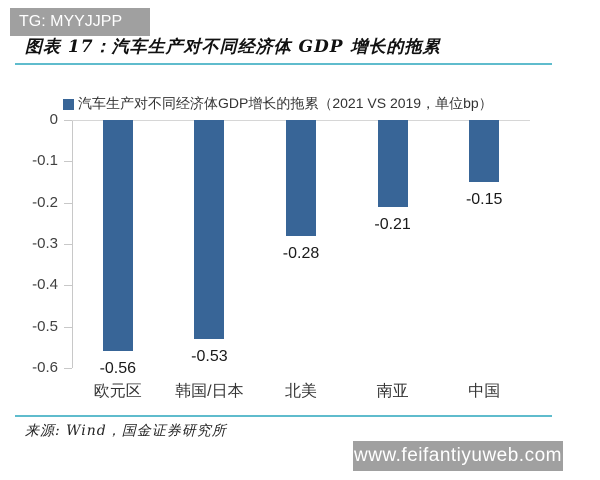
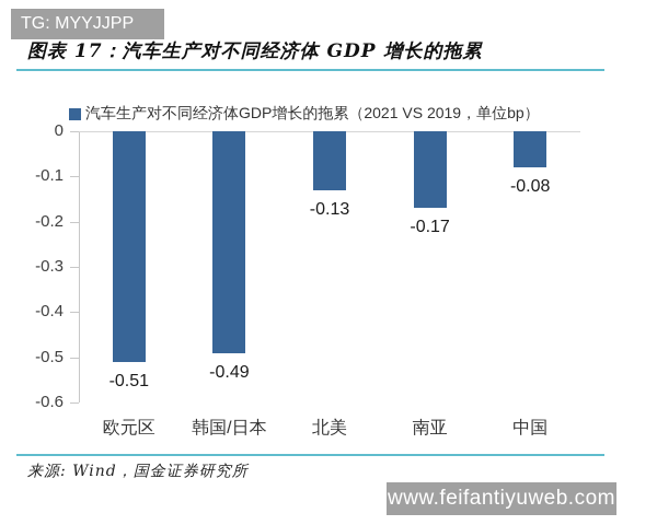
欧元区: -0.56 -> -0.51
韩国/日本: -0.53 -> -0.49
北美: -0.28 -> -0.13
南亚: -0.21 -> -0.17
中国: -0.15 -> -0.08
